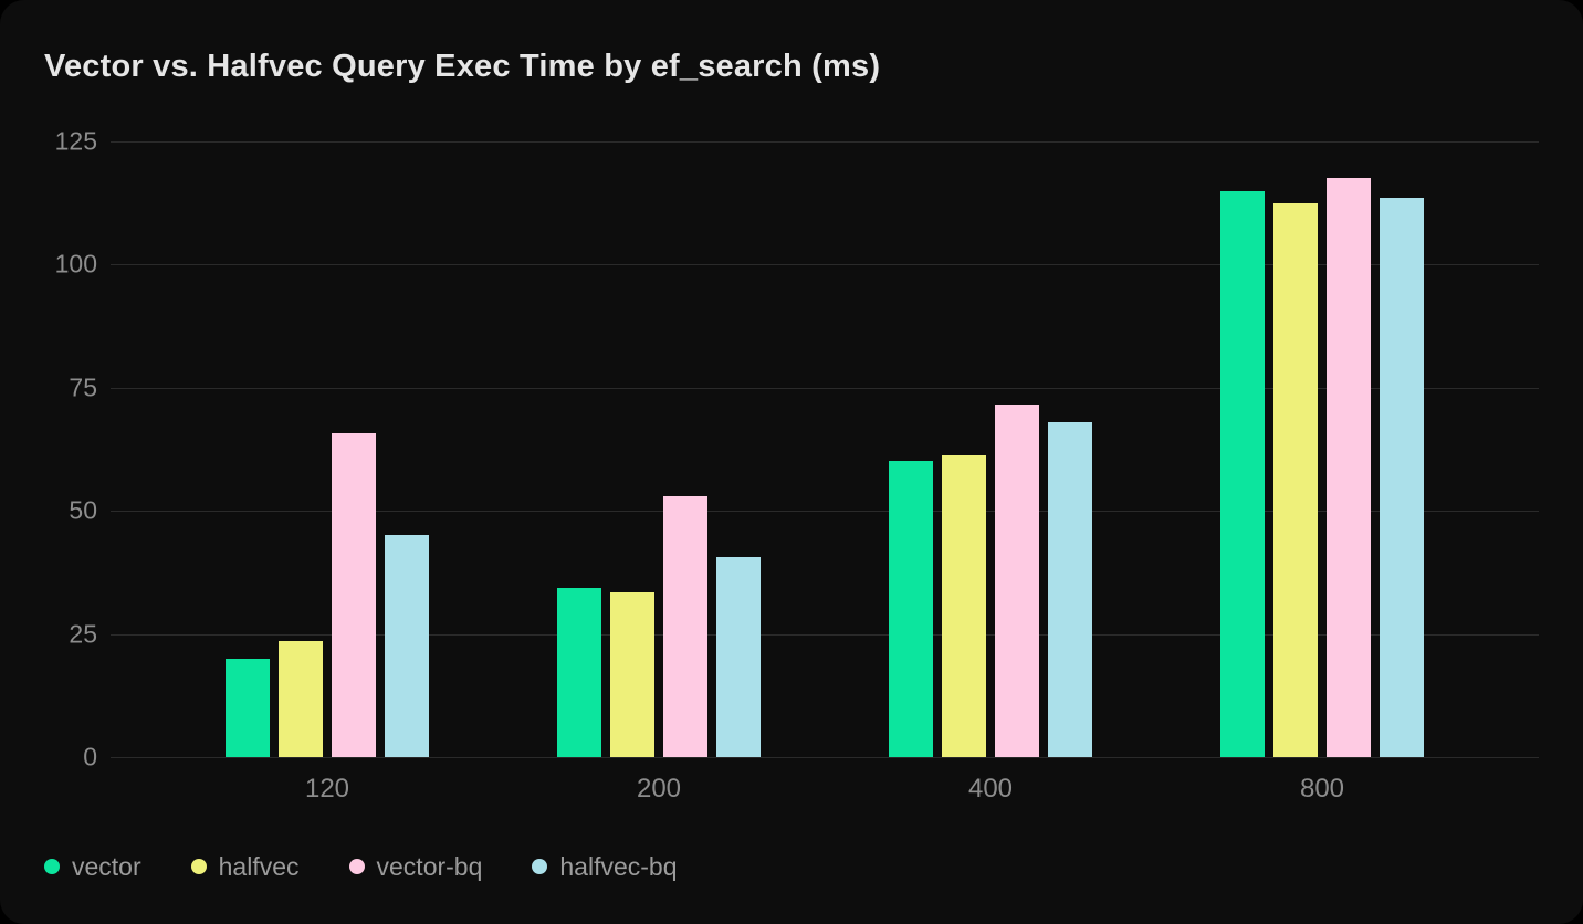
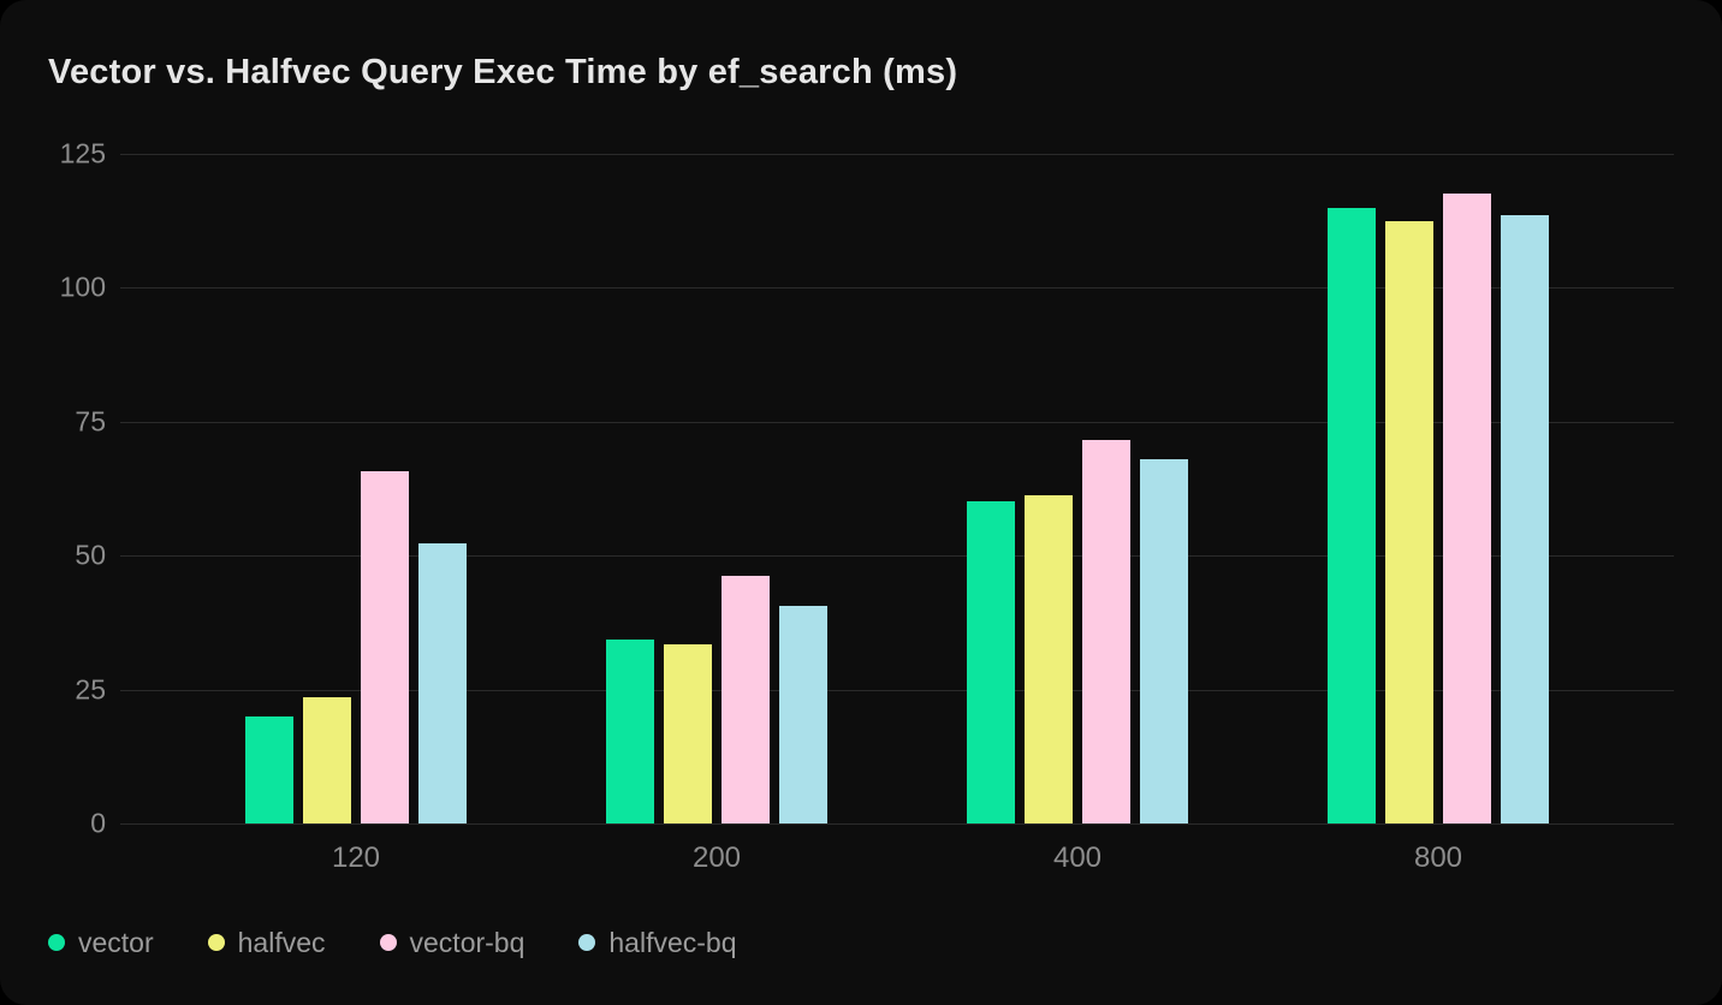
halfvec-bq/120: 45 -> 52
vector-bq/200: 53 -> 46
